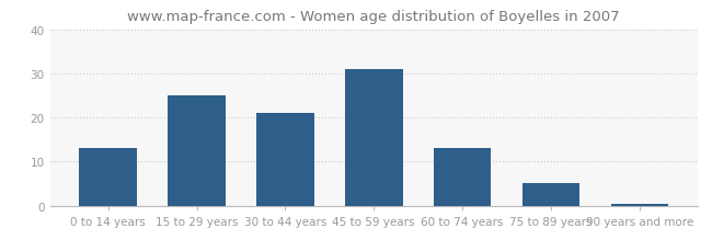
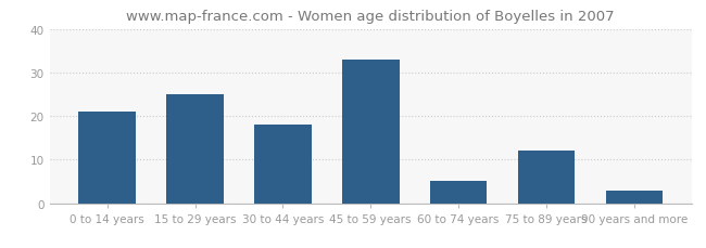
0 to 14 years: 13.0 -> 21.0
30 to 44 years: 21.0 -> 18.0
45 to 59 years: 31.0 -> 33.0
60 to 74 years: 13.0 -> 5.0
75 to 89 years: 5.0 -> 12.0
90 years and more: 0.5 -> 3.0
